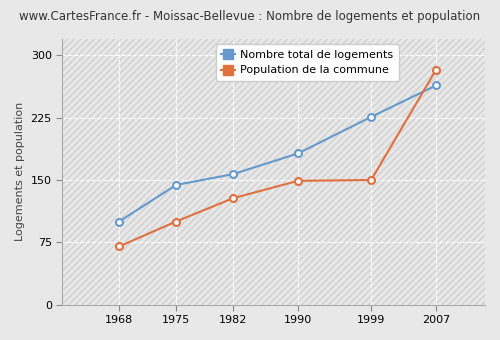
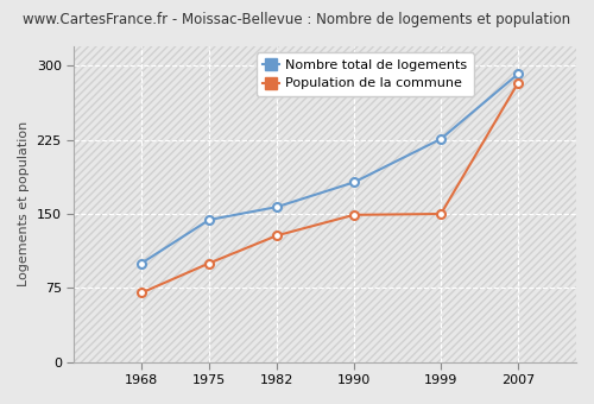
Nombre total de logements/2007: 264 -> 292
